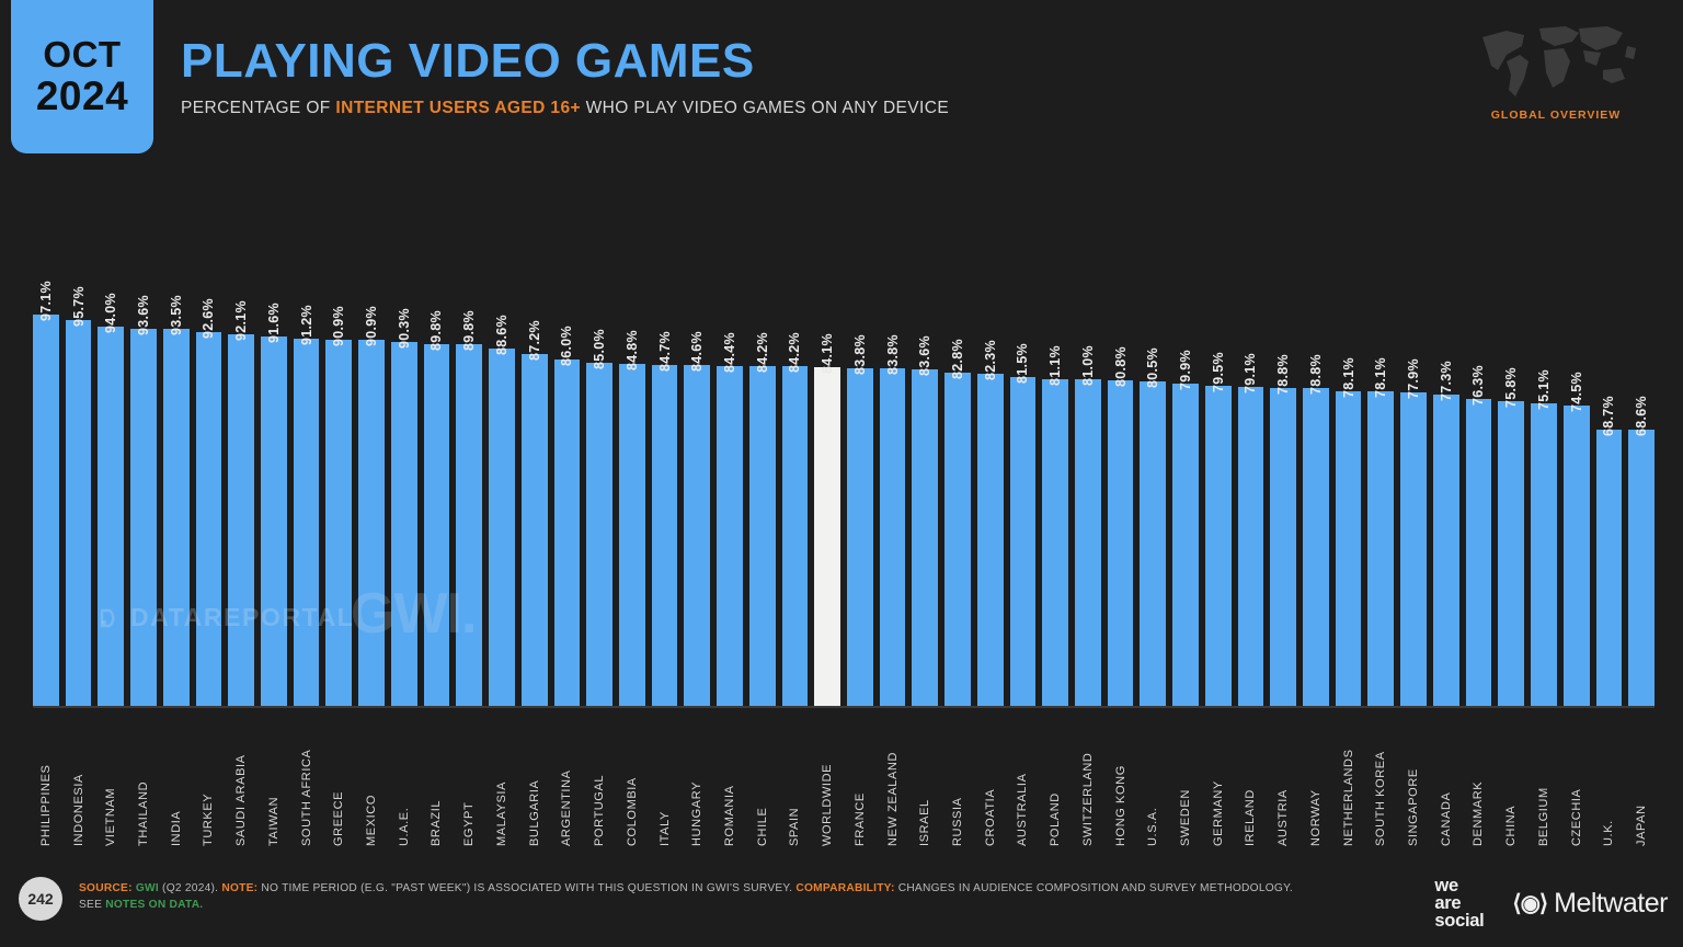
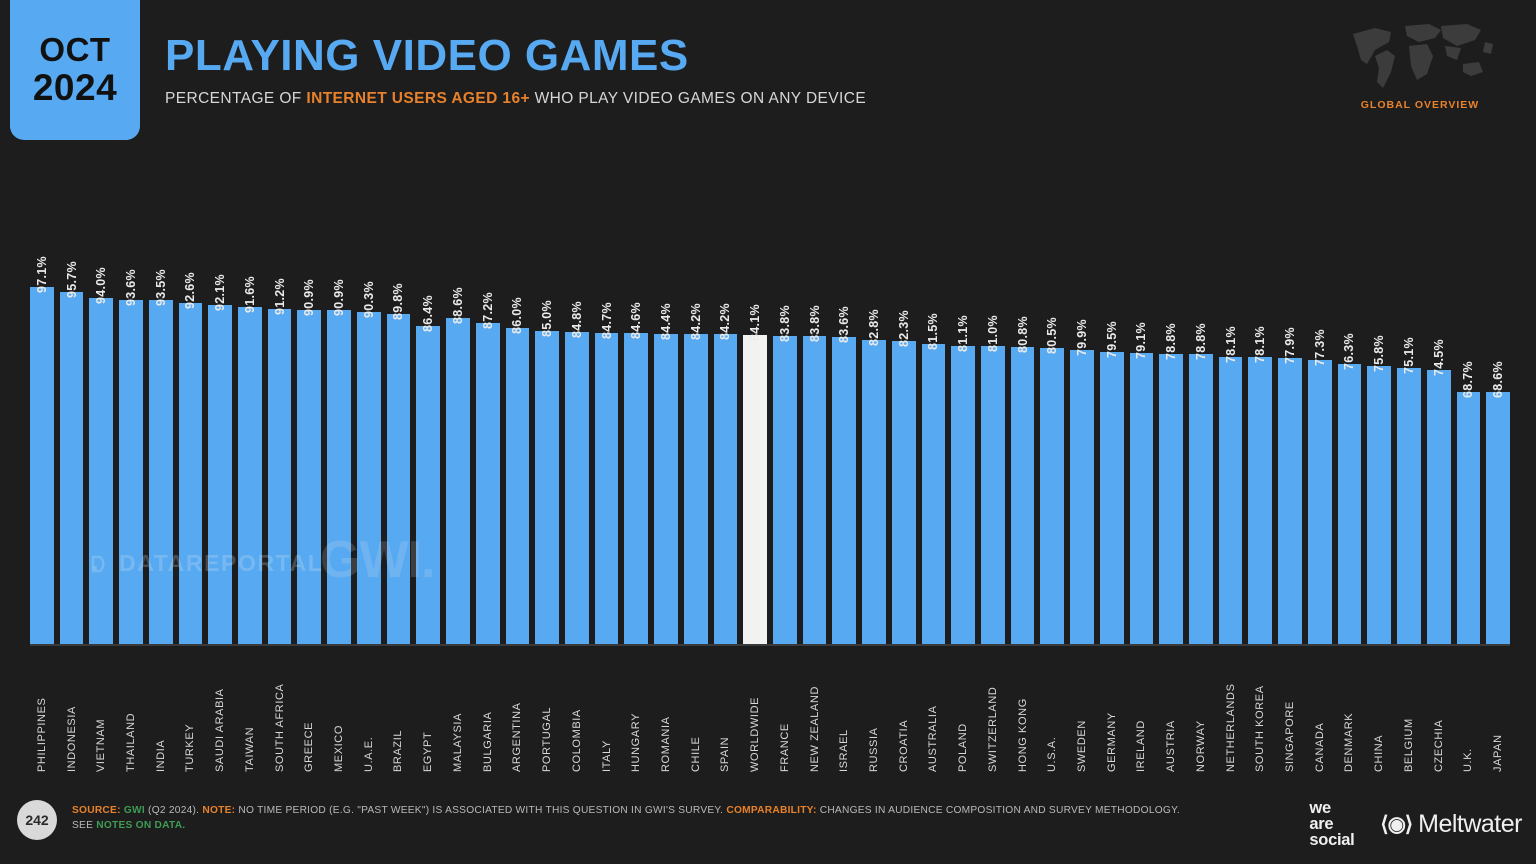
EGYPT: 89.8% -> 86.4%
